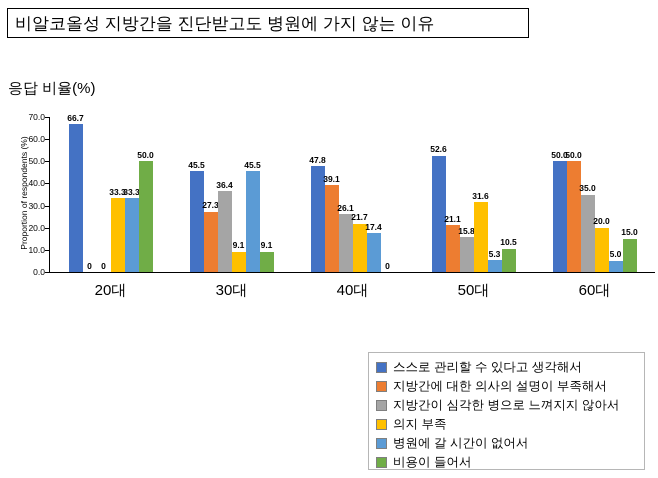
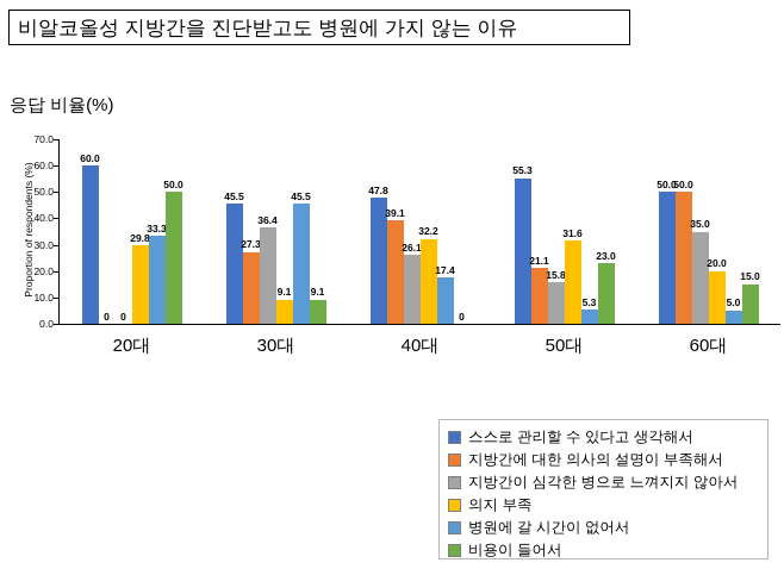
스스로 관리할 수 있다고 생각해서/20대: 66.7 -> 60.0
의지 부족/20대: 33.3 -> 29.8
의지 부족/40대: 21.7 -> 32.2
스스로 관리할 수 있다고 생각해서/50대: 52.6 -> 55.3
비용이 들어서/50대: 10.5 -> 23.0
